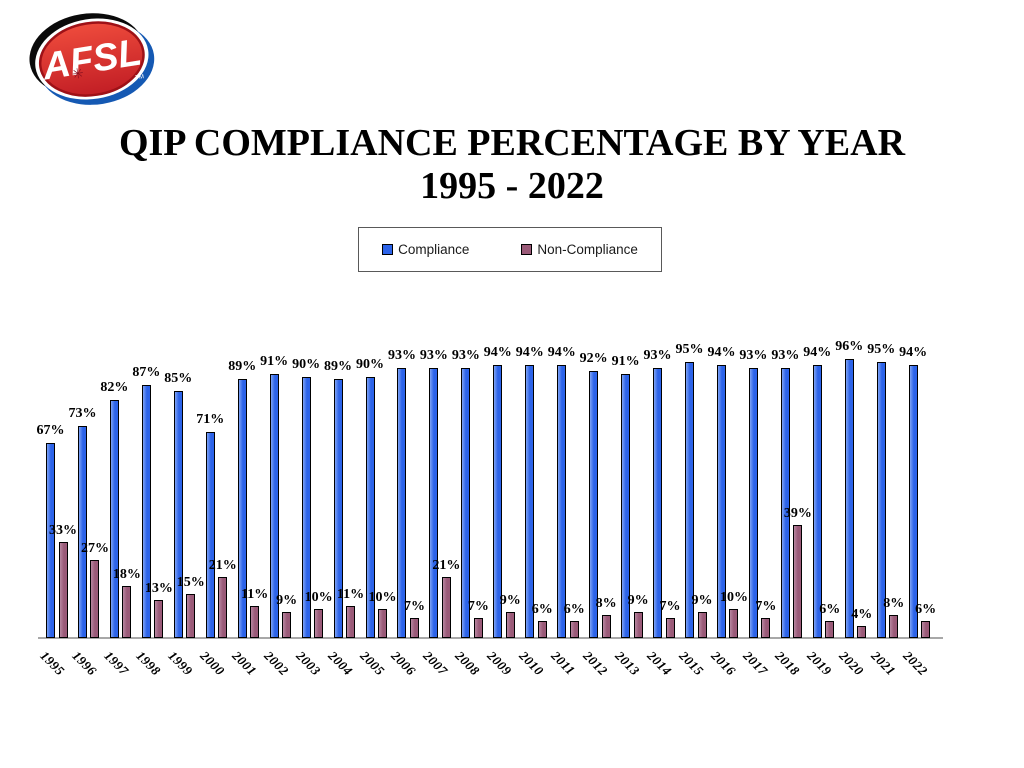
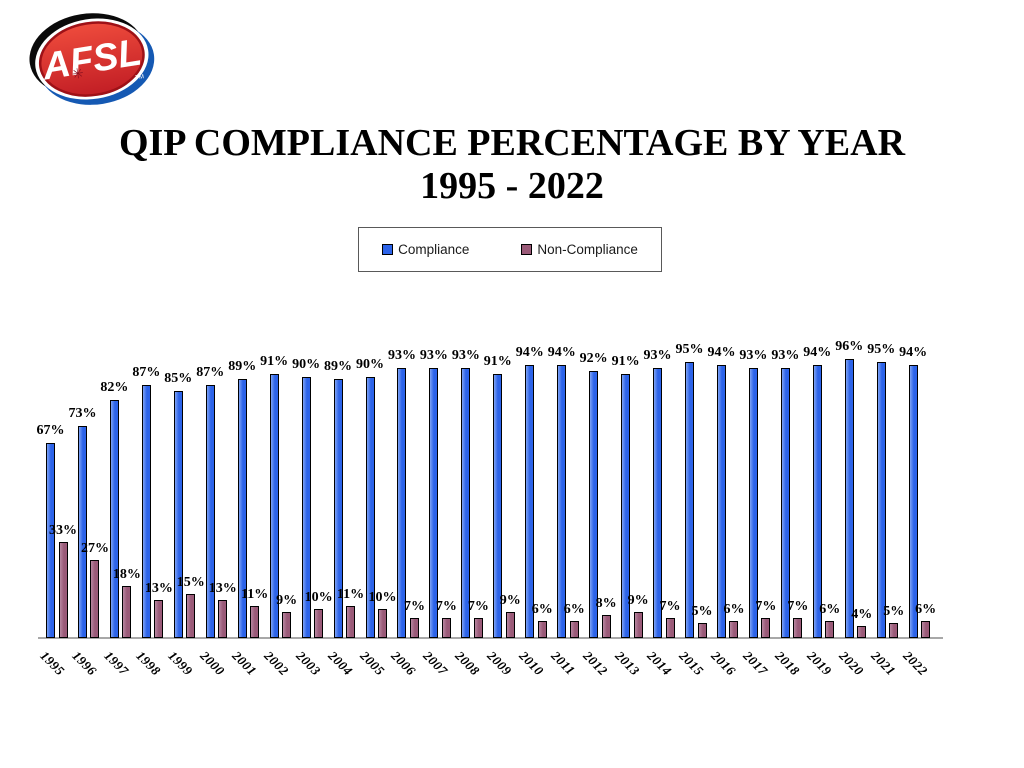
Compliance/2000: 71% -> 87%
Non-Compliance/2000: 21% -> 13%
Non-Compliance/2007: 21% -> 7%
Compliance/2009: 94% -> 91%
Non-Compliance/2015: 9% -> 5%
Non-Compliance/2016: 10% -> 6%
Non-Compliance/2018: 39% -> 7%
Non-Compliance/2021: 8% -> 5%
